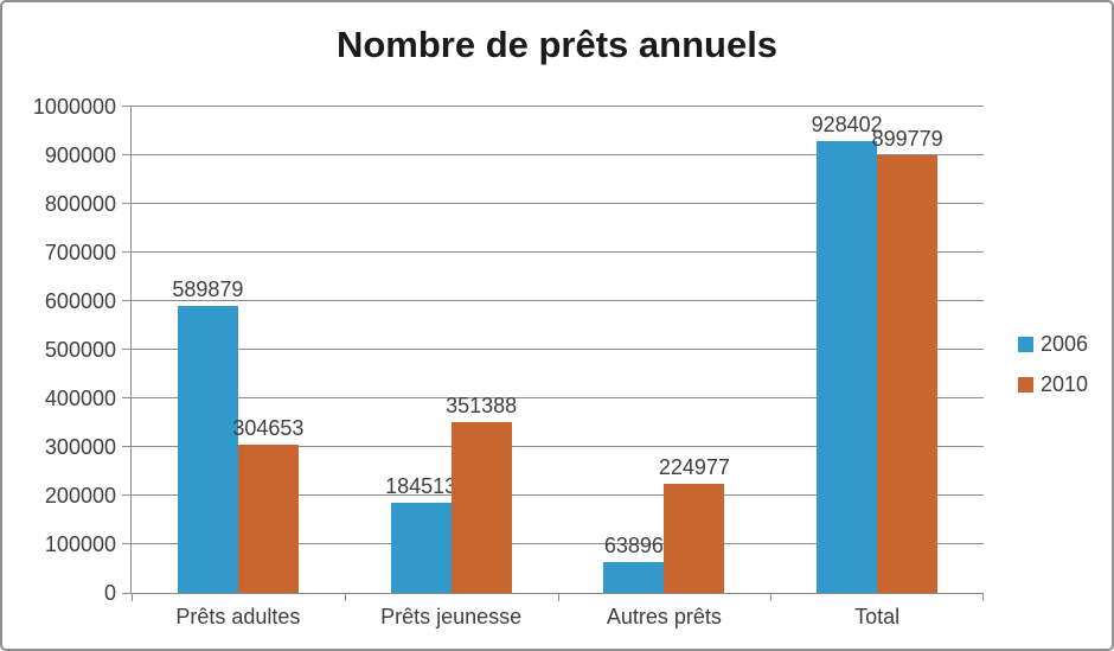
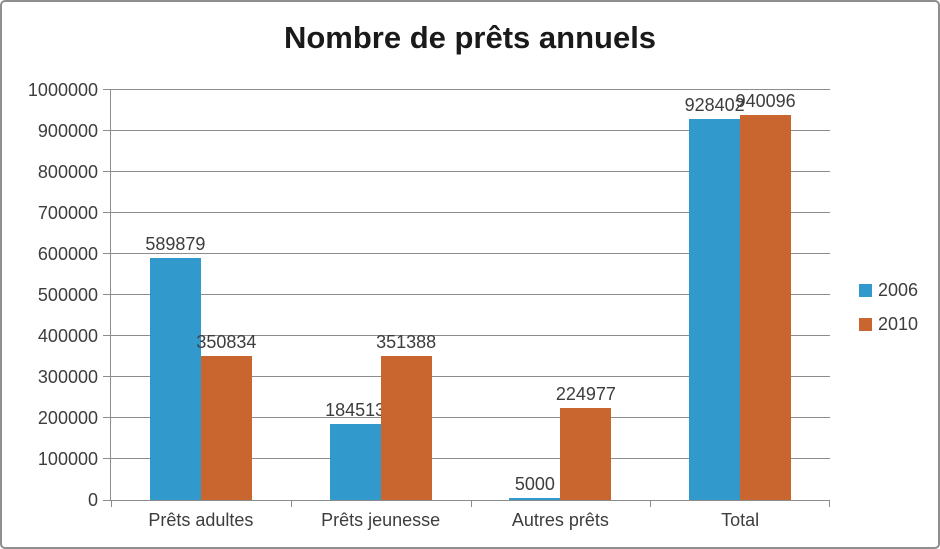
2010/Prêts adultes: 304653 -> 350834
2006/Autres prêts: 63896 -> 5000
2010/Total: 899779 -> 940096
